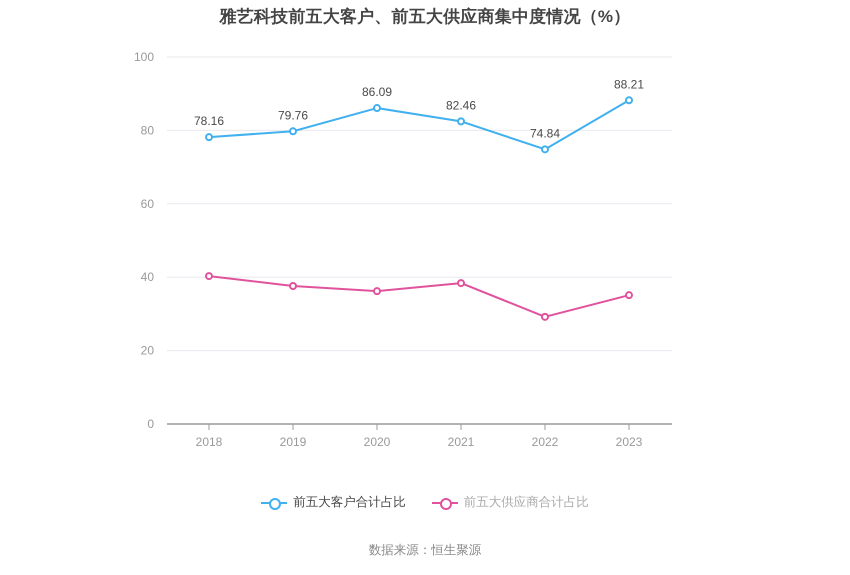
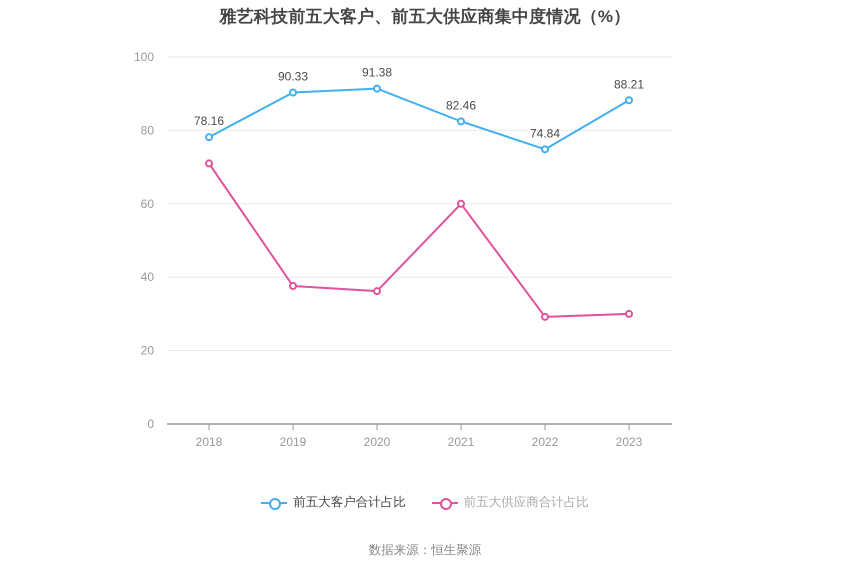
前五大供应商合计占比/2018: 40 -> 71
前五大客户合计占比/2019: 79.76 -> 90.33
前五大客户合计占比/2020: 86.09 -> 91.38
前五大供应商合计占比/2021: 38 -> 60
前五大供应商合计占比/2023: 35 -> 30
